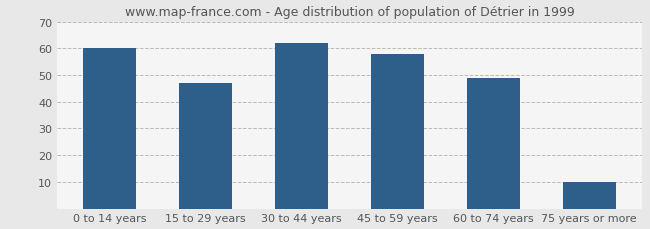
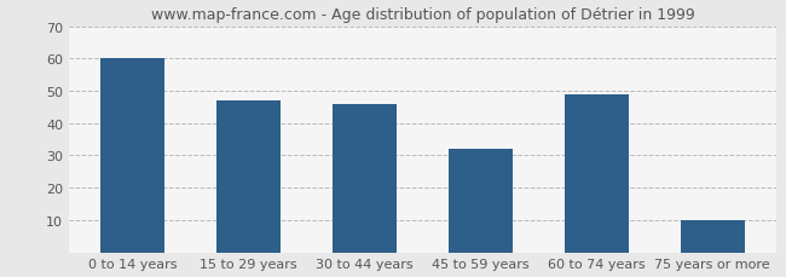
30 to 44 years: 62 -> 46
45 to 59 years: 58 -> 32
